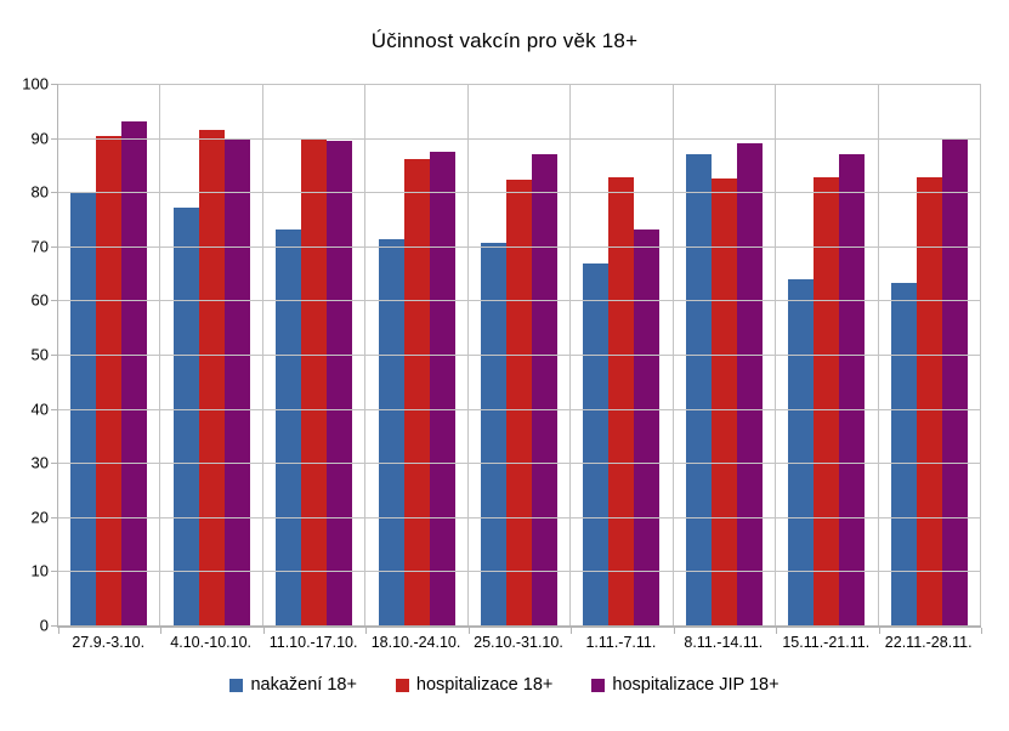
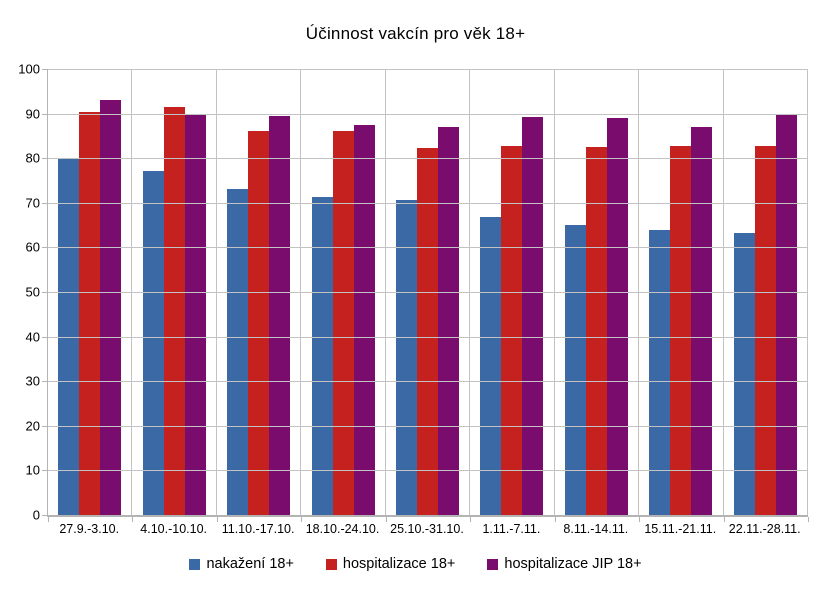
hospitalizace 18+/11.10.-17.10.: 90 -> 86
hospitalizace JIP 18+/1.11.-7.11.: 73 -> 89
nakažení 18+/8.11.-14.11.: 87 -> 65
